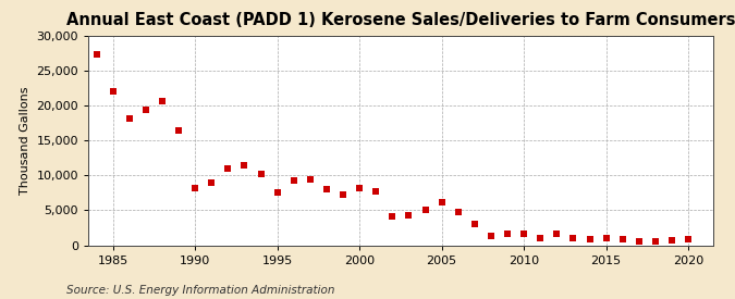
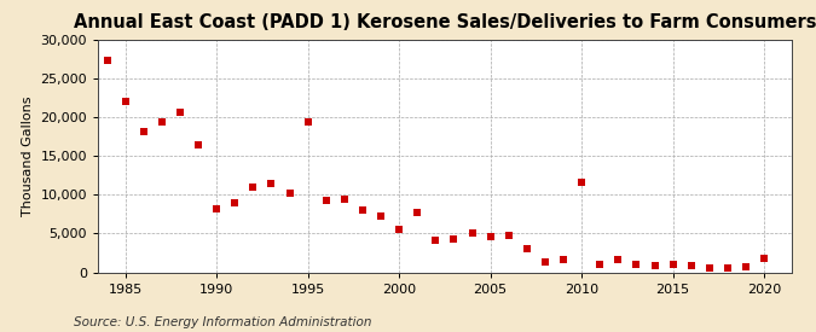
1995: 7,500 -> 19,400
2000: 8,200 -> 5,600
2005: 6,200 -> 4,600
2010: 1,700 -> 11,600
2020: 800 -> 1,800
